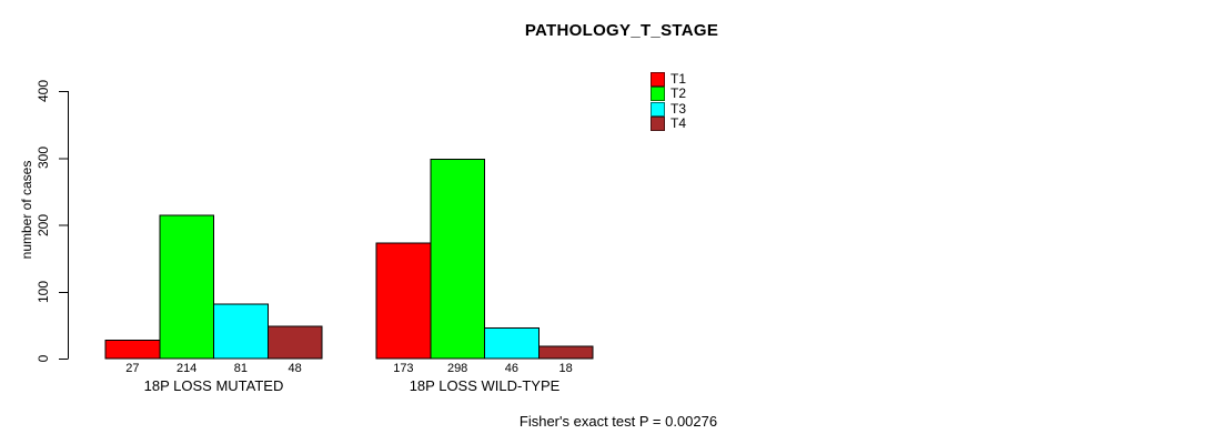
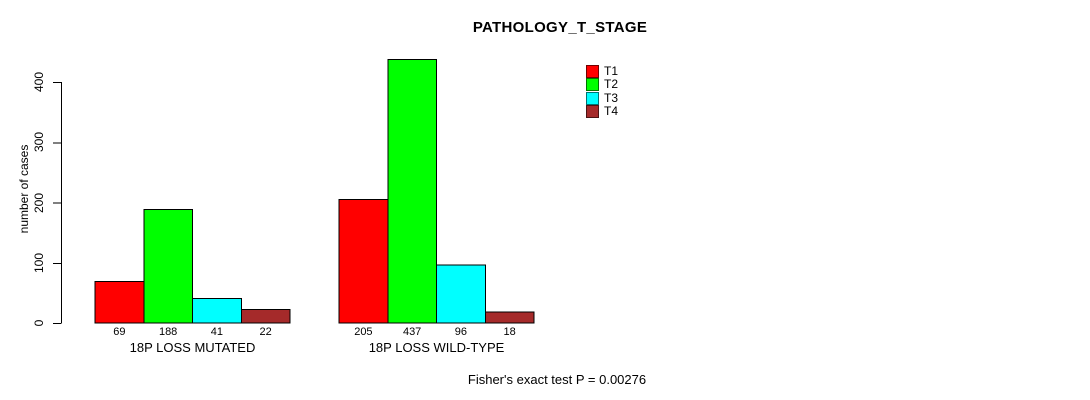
T1/18P LOSS MUTATED: 27 -> 69
T2/18P LOSS MUTATED: 214 -> 188
T3/18P LOSS MUTATED: 81 -> 41
T4/18P LOSS MUTATED: 48 -> 22
T1/18P LOSS WILD-TYPE: 173 -> 205
T2/18P LOSS WILD-TYPE: 298 -> 437
T3/18P LOSS WILD-TYPE: 46 -> 96
